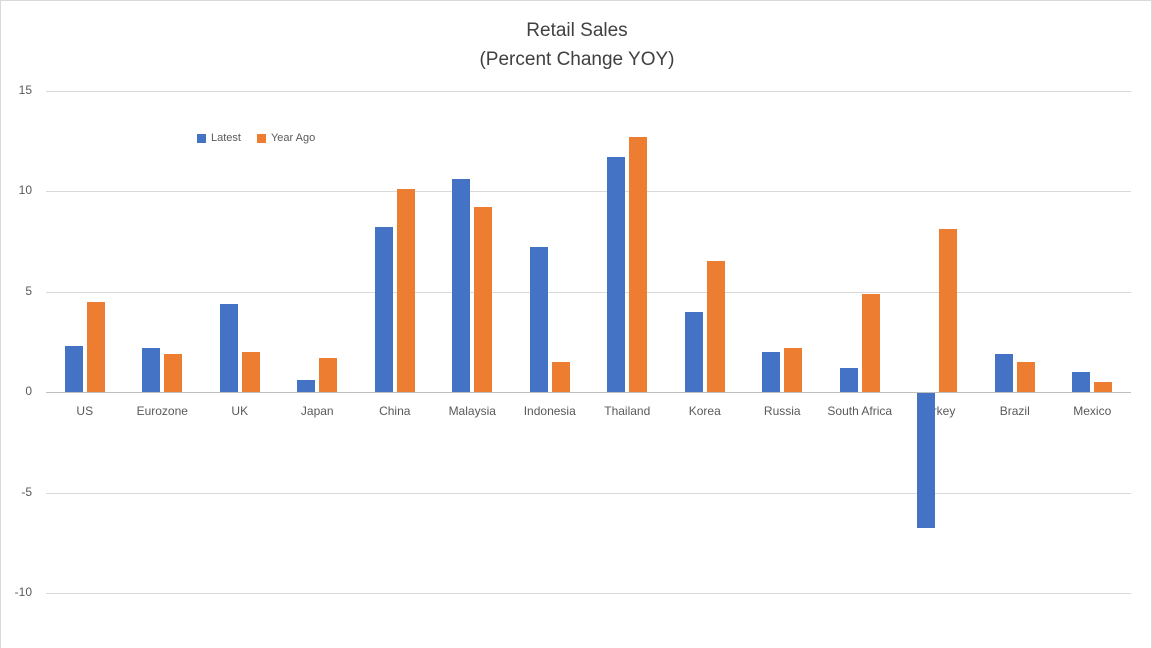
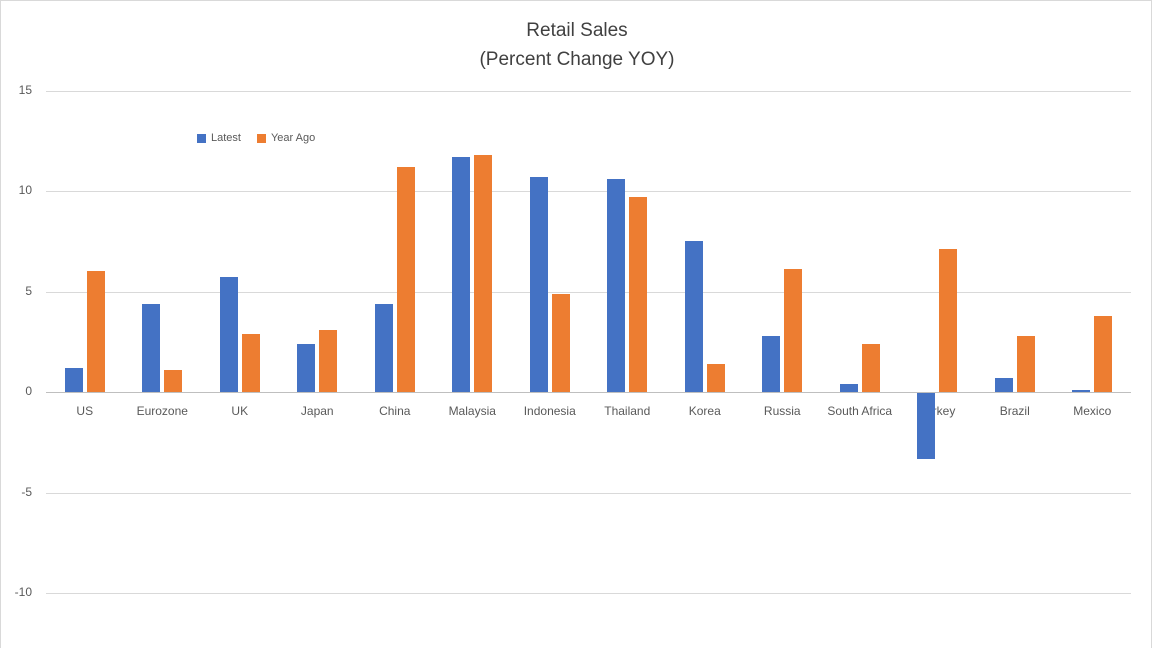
Latest/US: 2.3 -> 1.2
Year Ago/US: 4.5 -> 6.0
Latest/Eurozone: 2.2 -> 4.4
Year Ago/Eurozone: 1.9 -> 1.1
Latest/UK: 4.4 -> 5.7
Year Ago/UK: 2.0 -> 2.9
Latest/Japan: 0.6 -> 2.4
Year Ago/Japan: 1.7 -> 3.1
Latest/China: 8.2 -> 4.4
Year Ago/China: 10.1 -> 11.2
Latest/Malaysia: 10.6 -> 11.7
Year Ago/Malaysia: 9.2 -> 11.8
Latest/Indonesia: 7.2 -> 10.7
Year Ago/Indonesia: 1.5 -> 4.9
Latest/Thailand: 11.7 -> 10.6
Year Ago/Thailand: 12.7 -> 9.7
Latest/Korea: 4.0 -> 7.5
Year Ago/Korea: 6.5 -> 1.4
Latest/Russia: 2.0 -> 2.8
Year Ago/Russia: 2.2 -> 6.1
Latest/South Africa: 1.2 -> 0.4
Year Ago/South Africa: 4.9 -> 2.4
Latest/Turkey: -6.7 -> -3.3
Year Ago/Turkey: 8.1 -> 7.1
Latest/Brazil: 1.9 -> 0.7
Year Ago/Brazil: 1.5 -> 2.8
Latest/Mexico: 1.0 -> 0.1
Year Ago/Mexico: 0.5 -> 3.8
